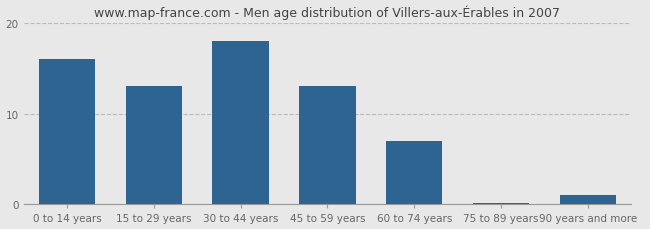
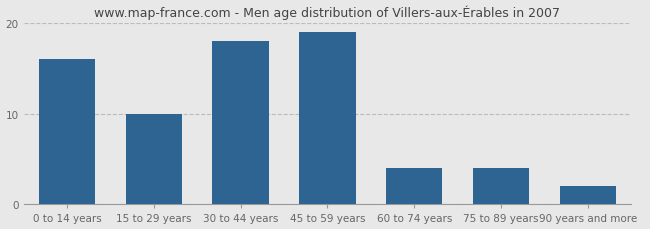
15 to 29 years: 13.0 -> 10.0
45 to 59 years: 13.0 -> 19.0
60 to 74 years: 7.0 -> 4.0
75 to 89 years: 0.2 -> 4.0
90 years and more: 1.0 -> 2.0
